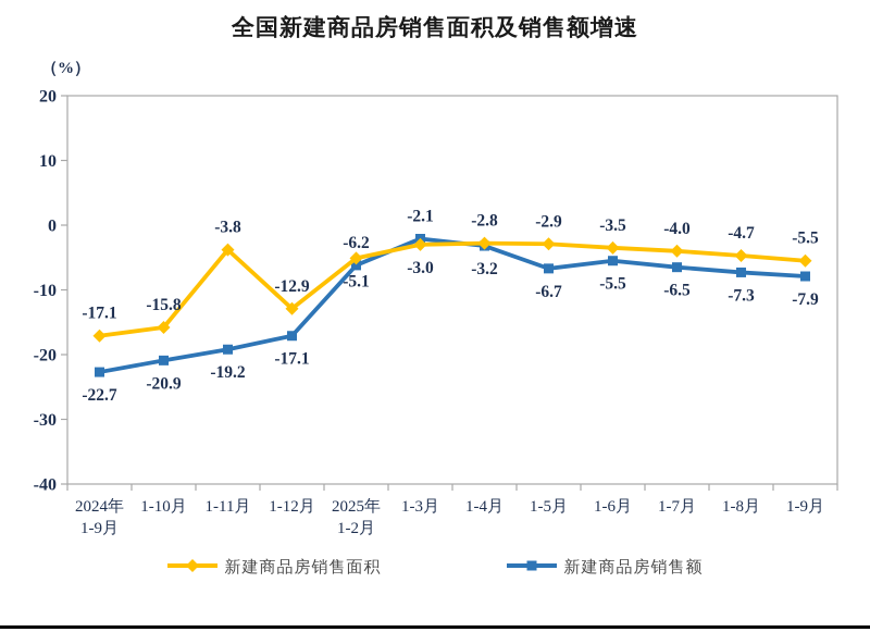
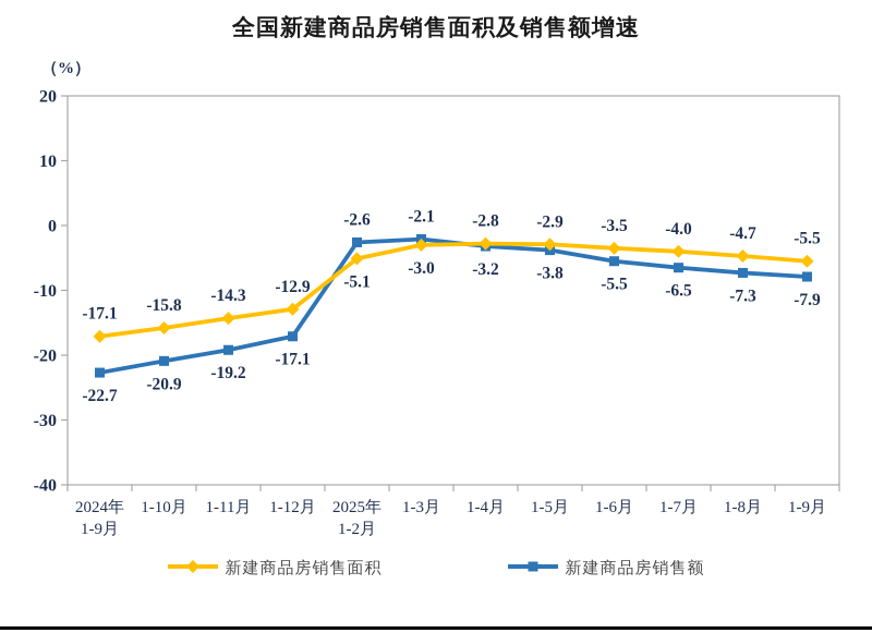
新建商品房销售面积/1-11月: -3.8 -> -14.3
新建商品房销售额/2025年 1-2月: -6.2 -> -2.6
新建商品房销售额/1-5月: -6.7 -> -3.8
